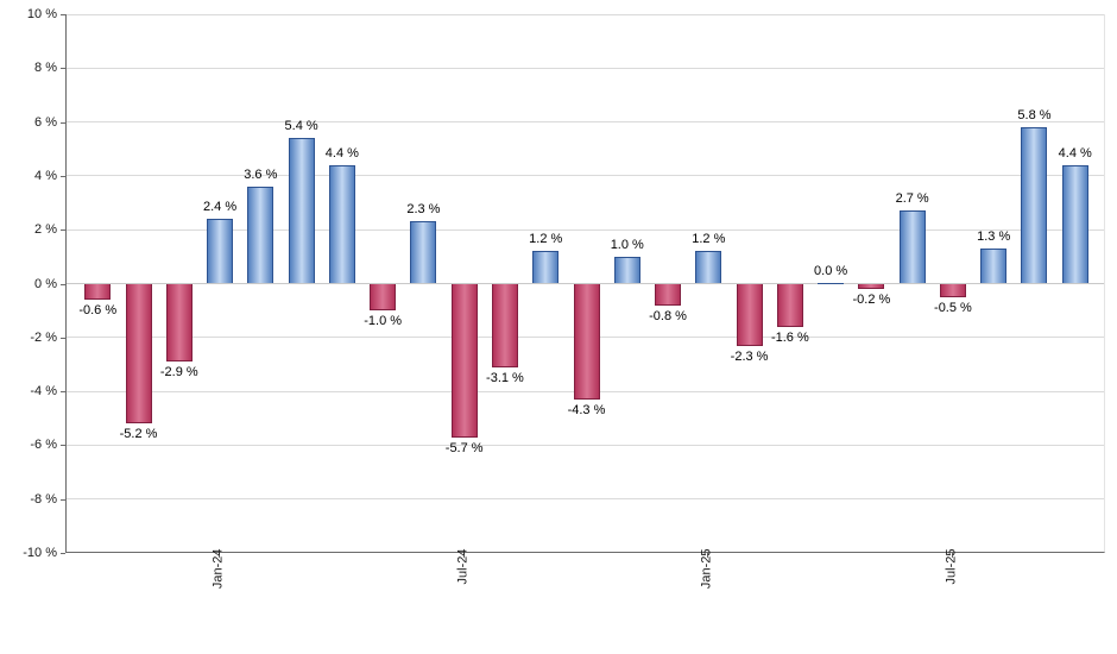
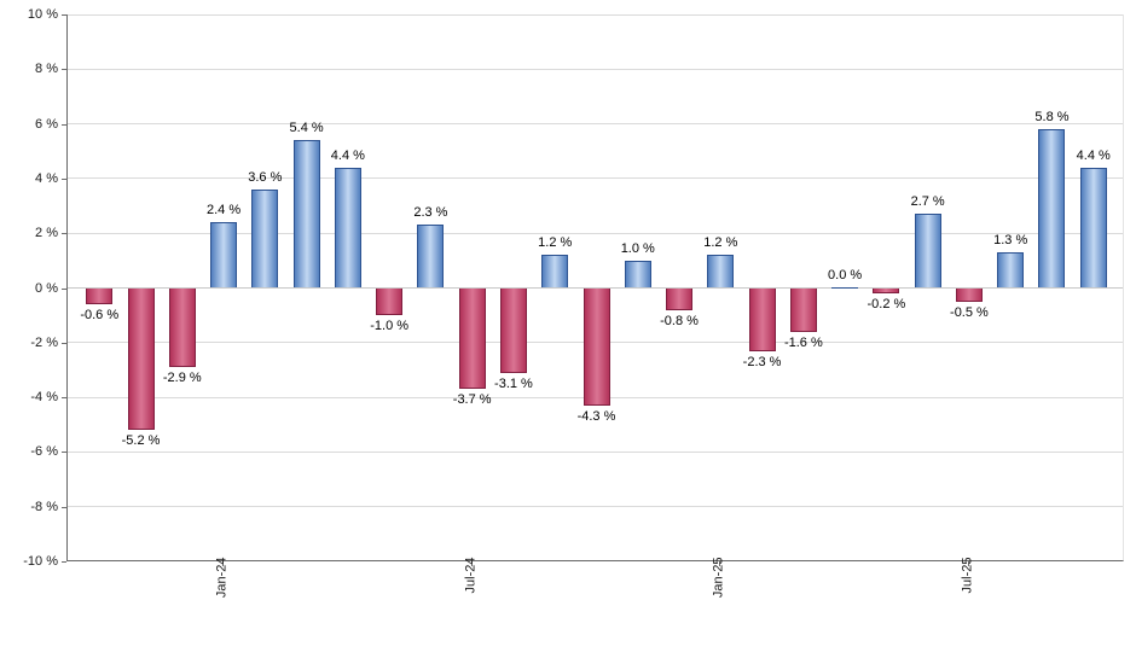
Jul-24: -5.7 -> -3.7
